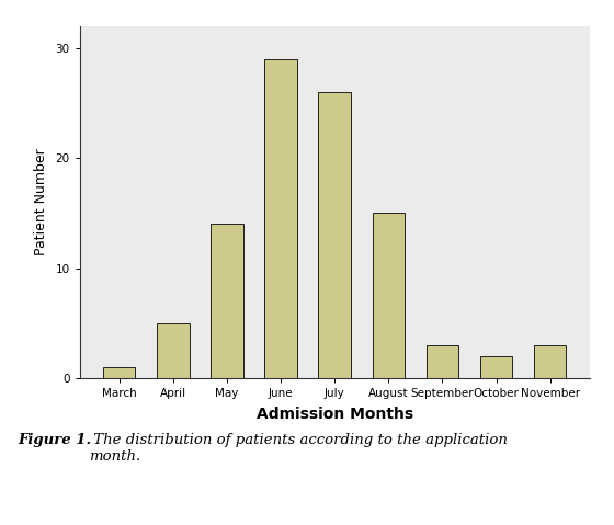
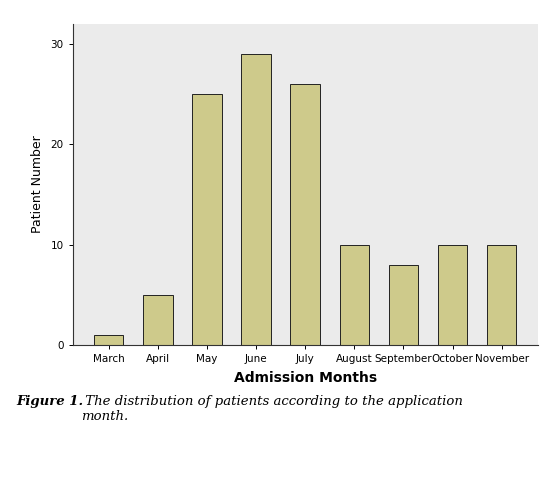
May: 14 -> 25
August: 15 -> 10
September: 3 -> 8
October: 2 -> 10
November: 3 -> 10
